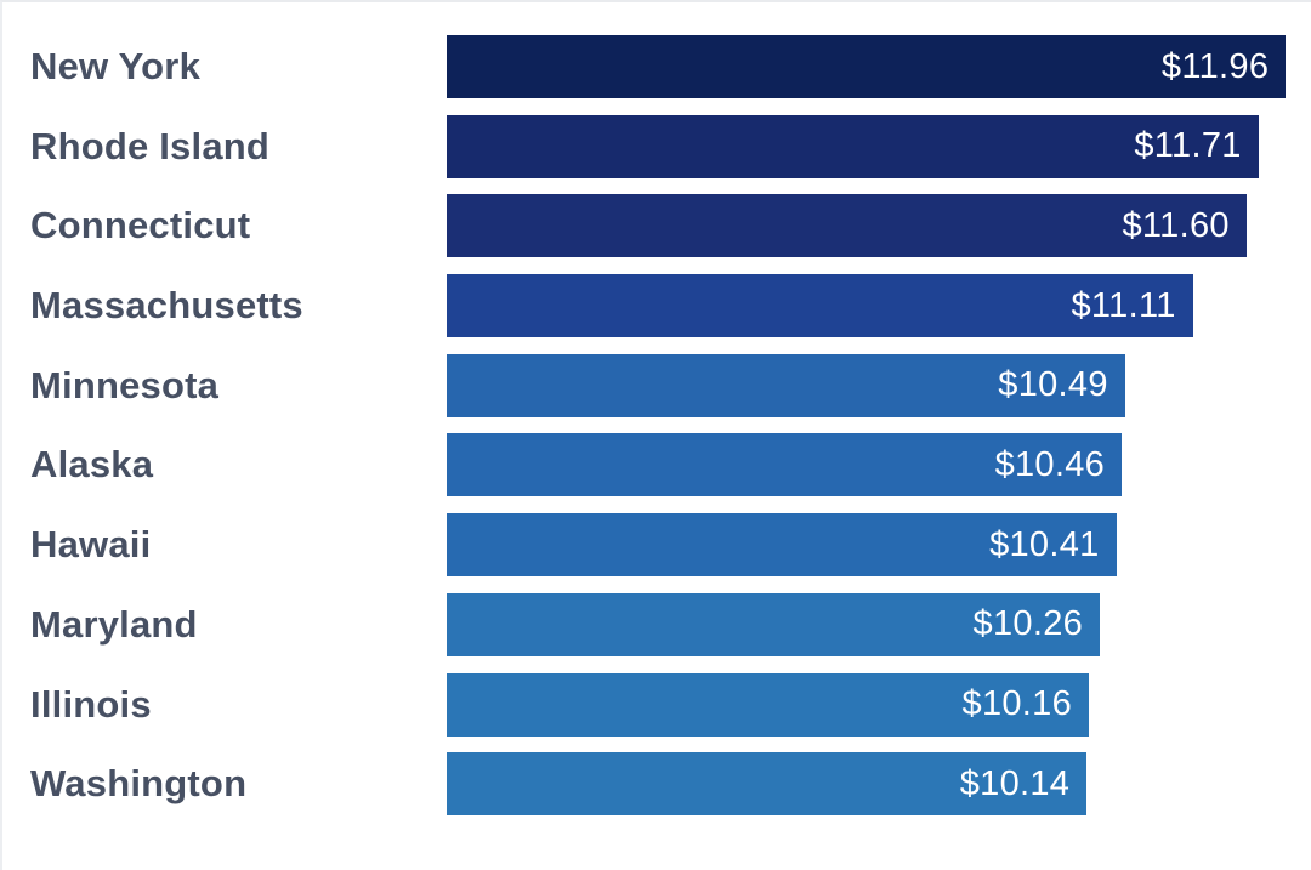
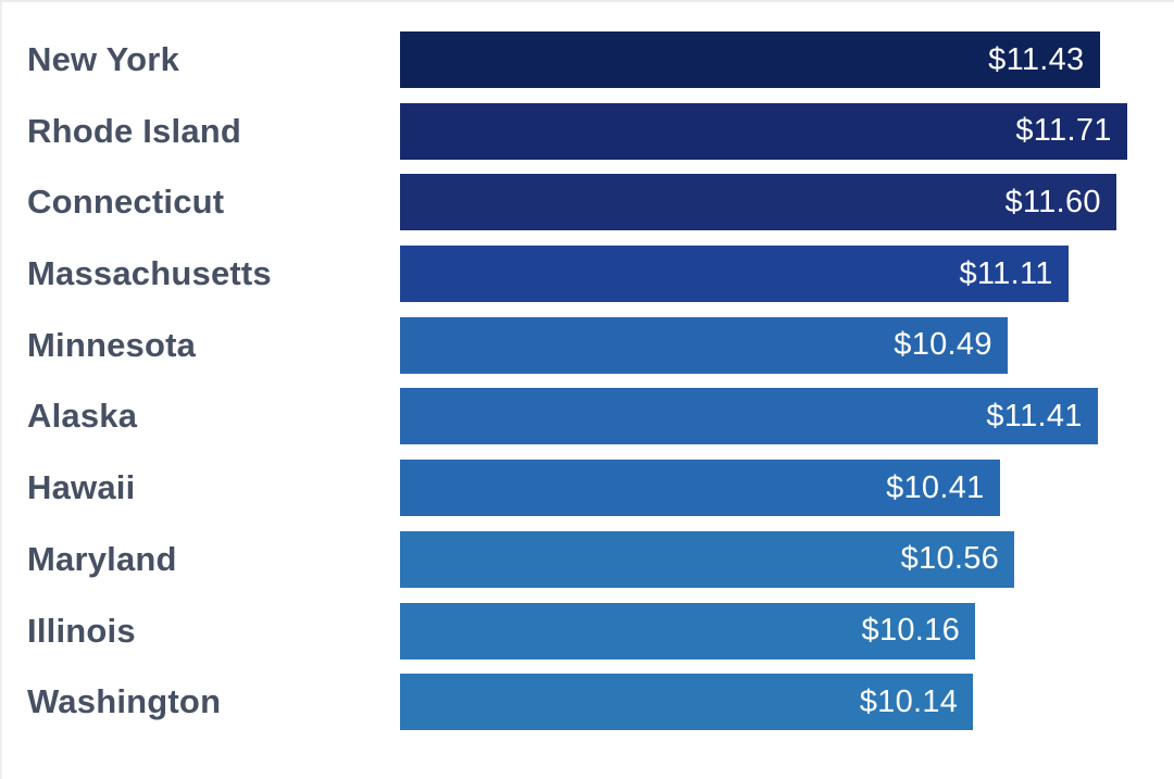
New York: $11.96 -> $11.43
Alaska: $10.46 -> $11.41
Maryland: $10.26 -> $10.56
